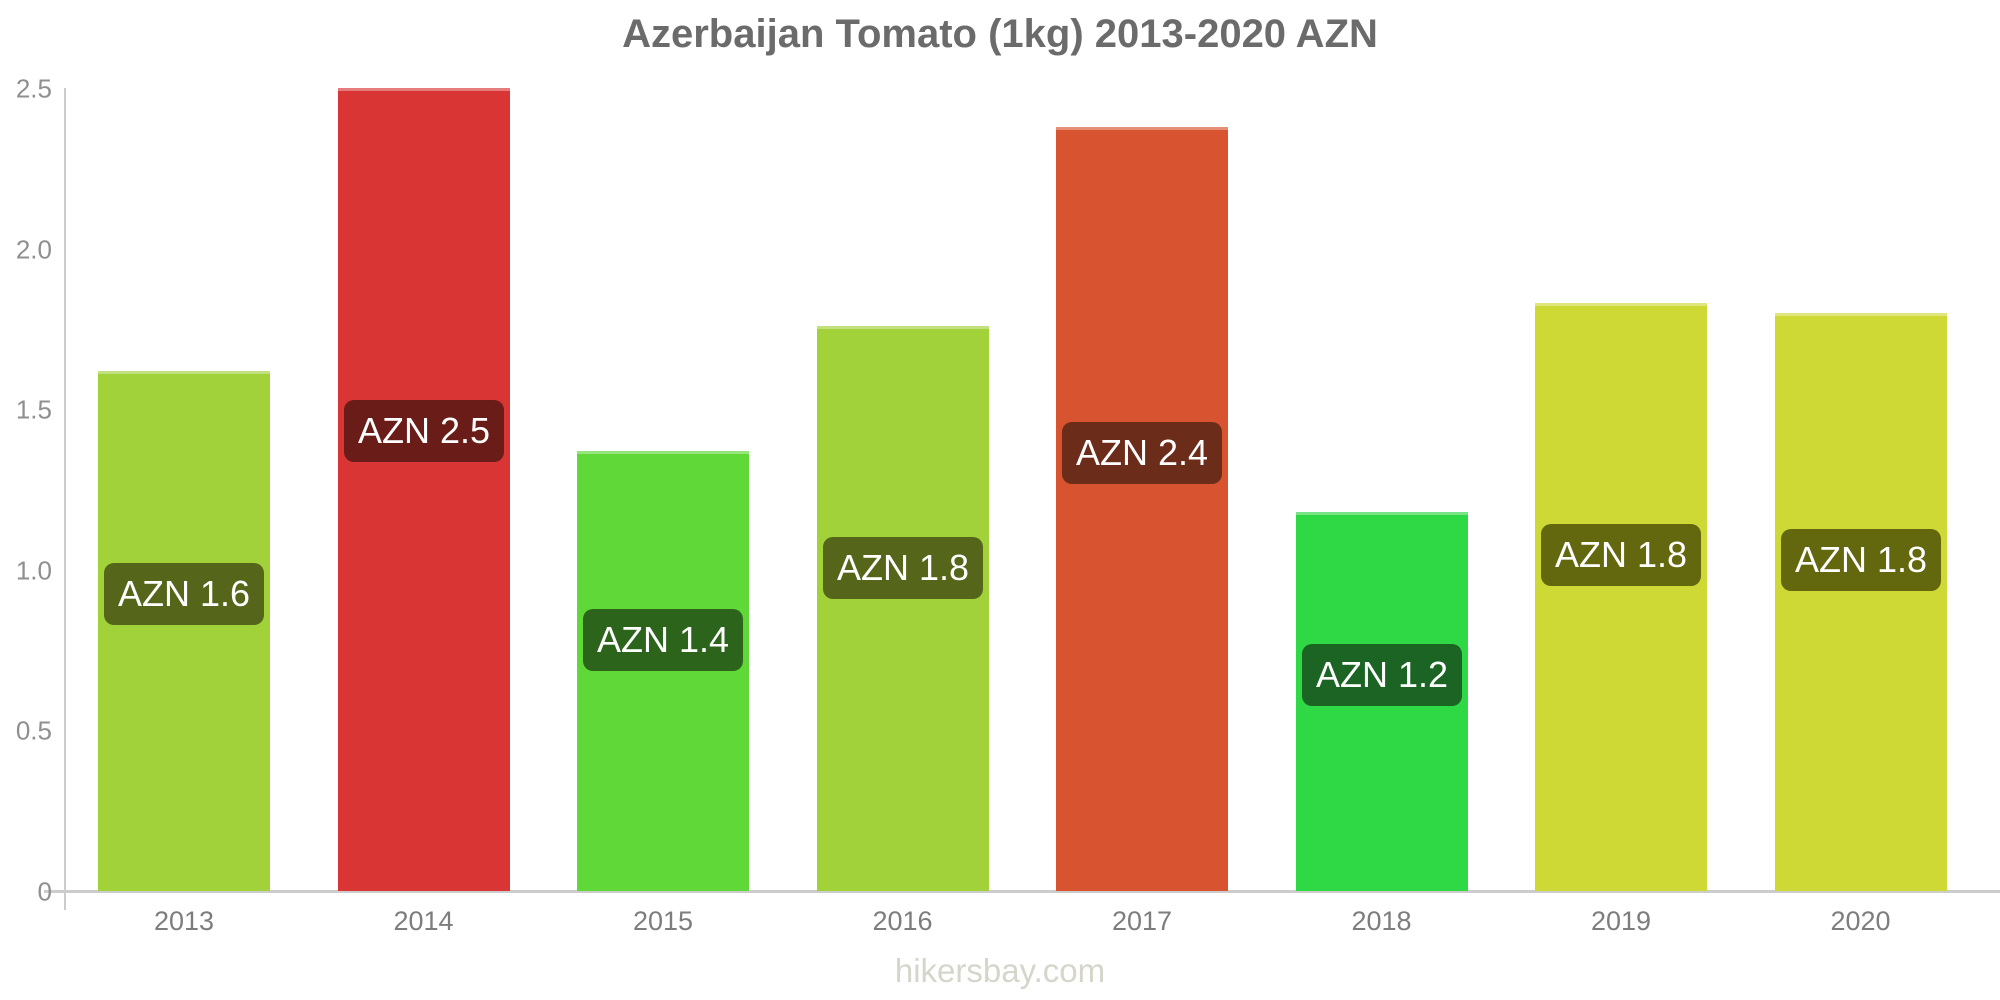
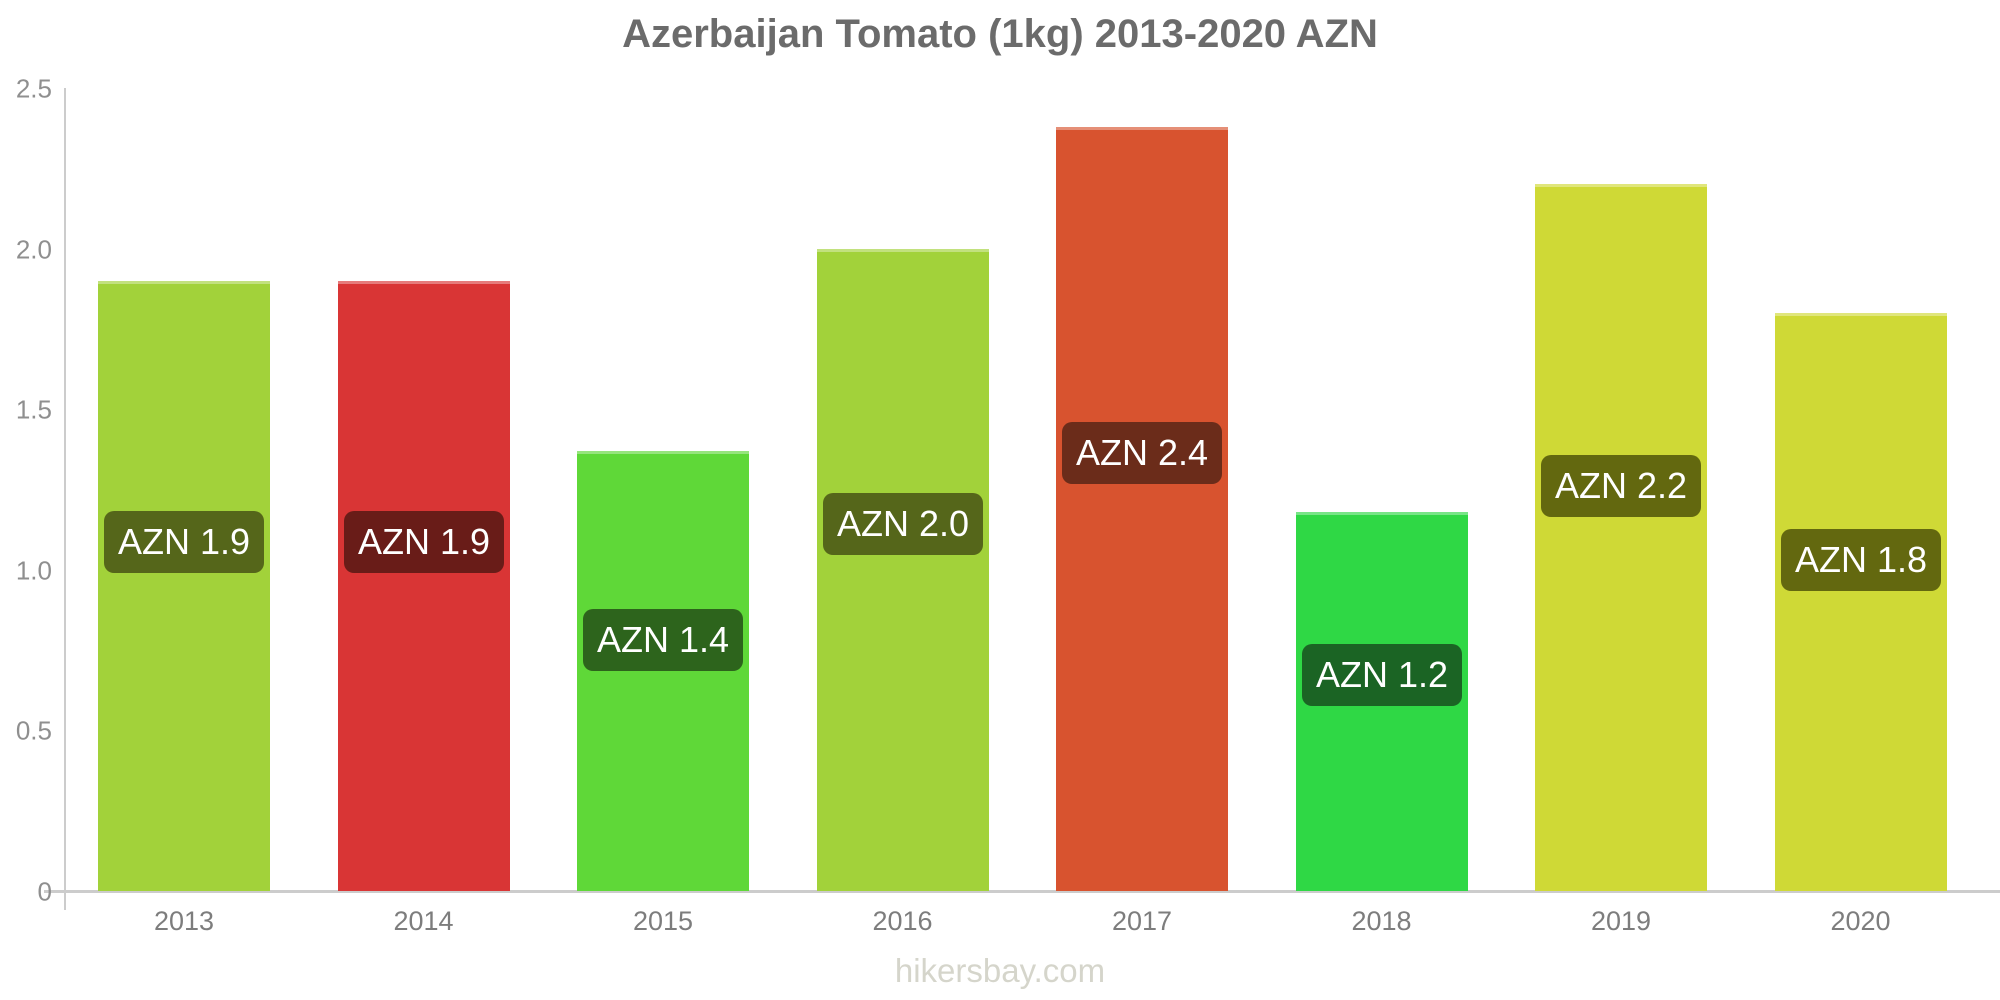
2013: 1.6 -> 1.9
2014: 2.5 -> 1.9
2016: 1.8 -> 2.0
2019: 1.8 -> 2.2
